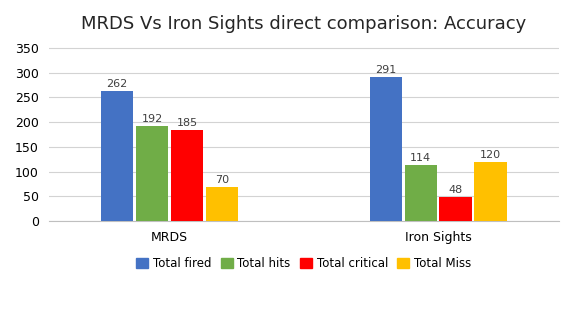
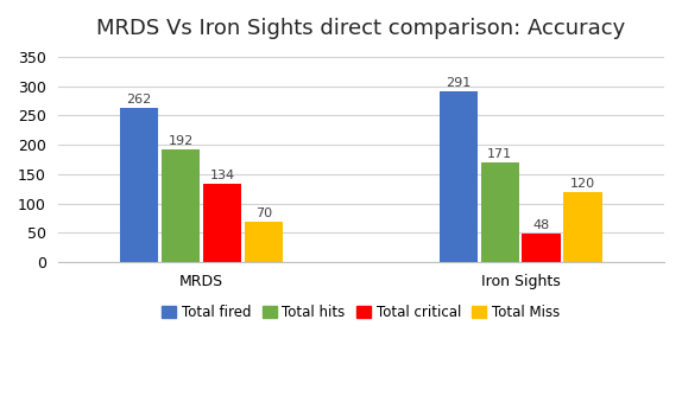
Total critical/MRDS: 185 -> 134
Total hits/Iron Sights: 114 -> 171
